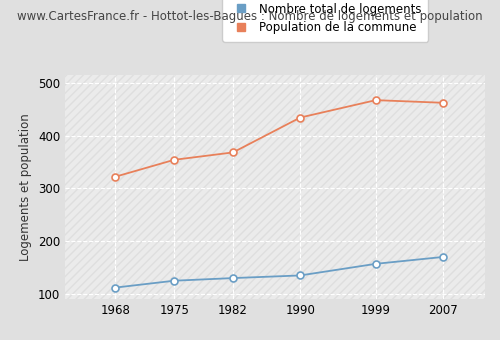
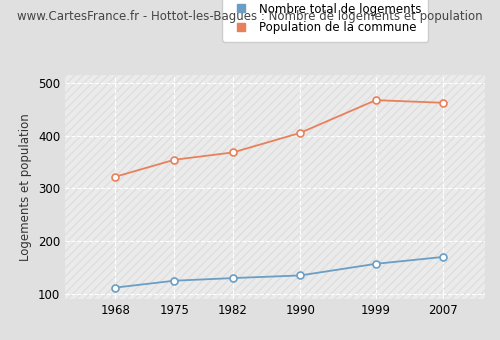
Population de la commune/1990: 434 -> 405
